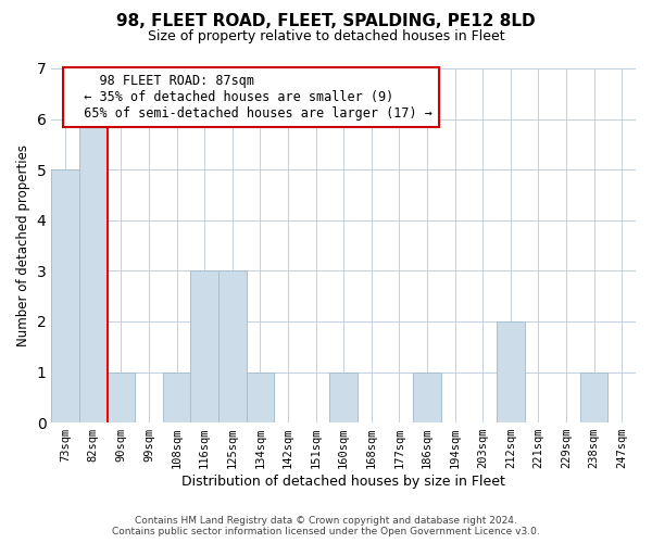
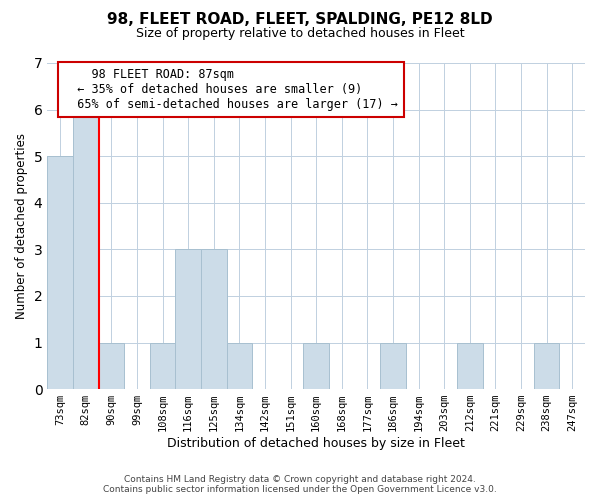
212sqm: 2 -> 1
